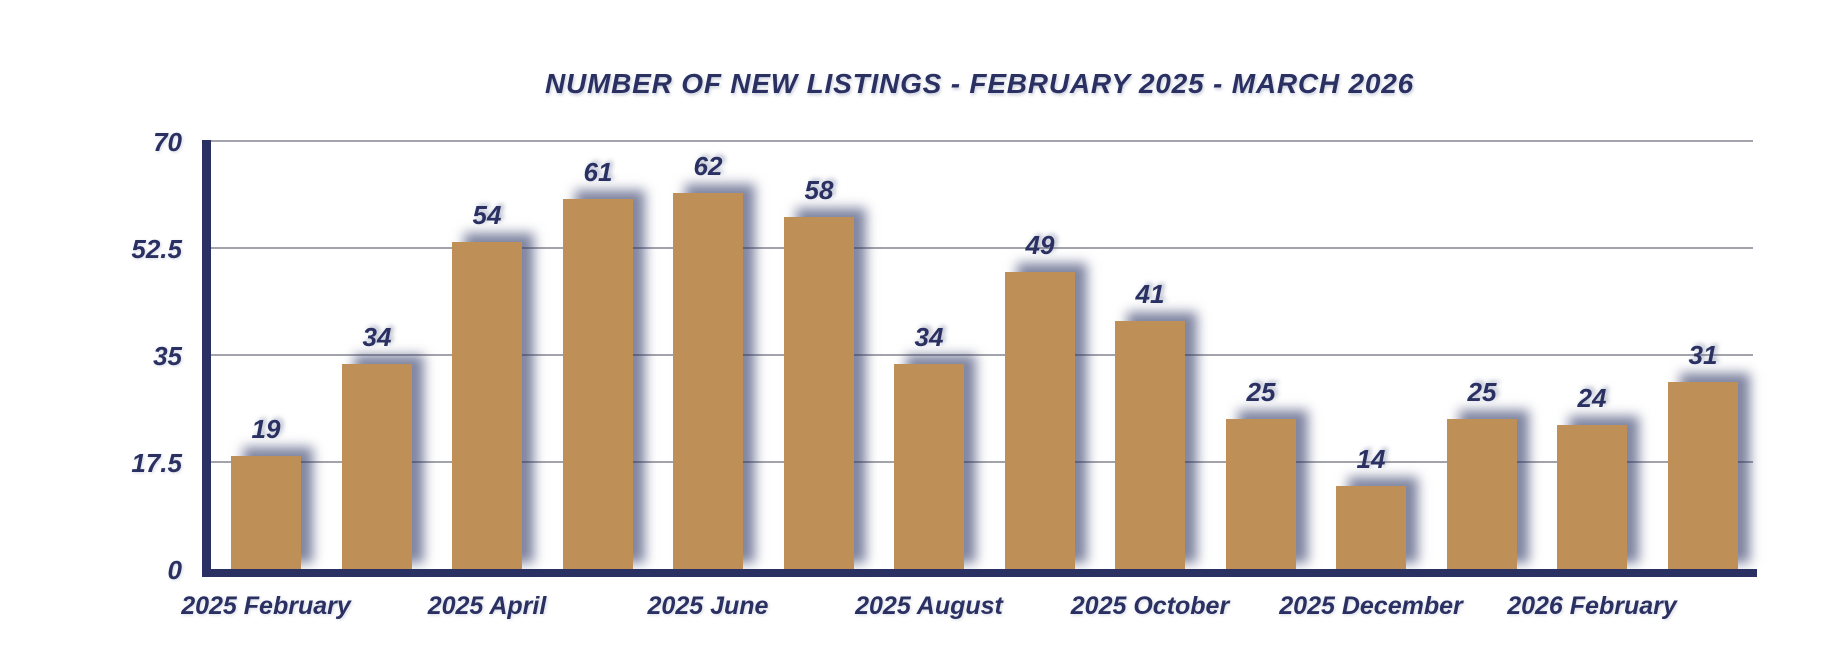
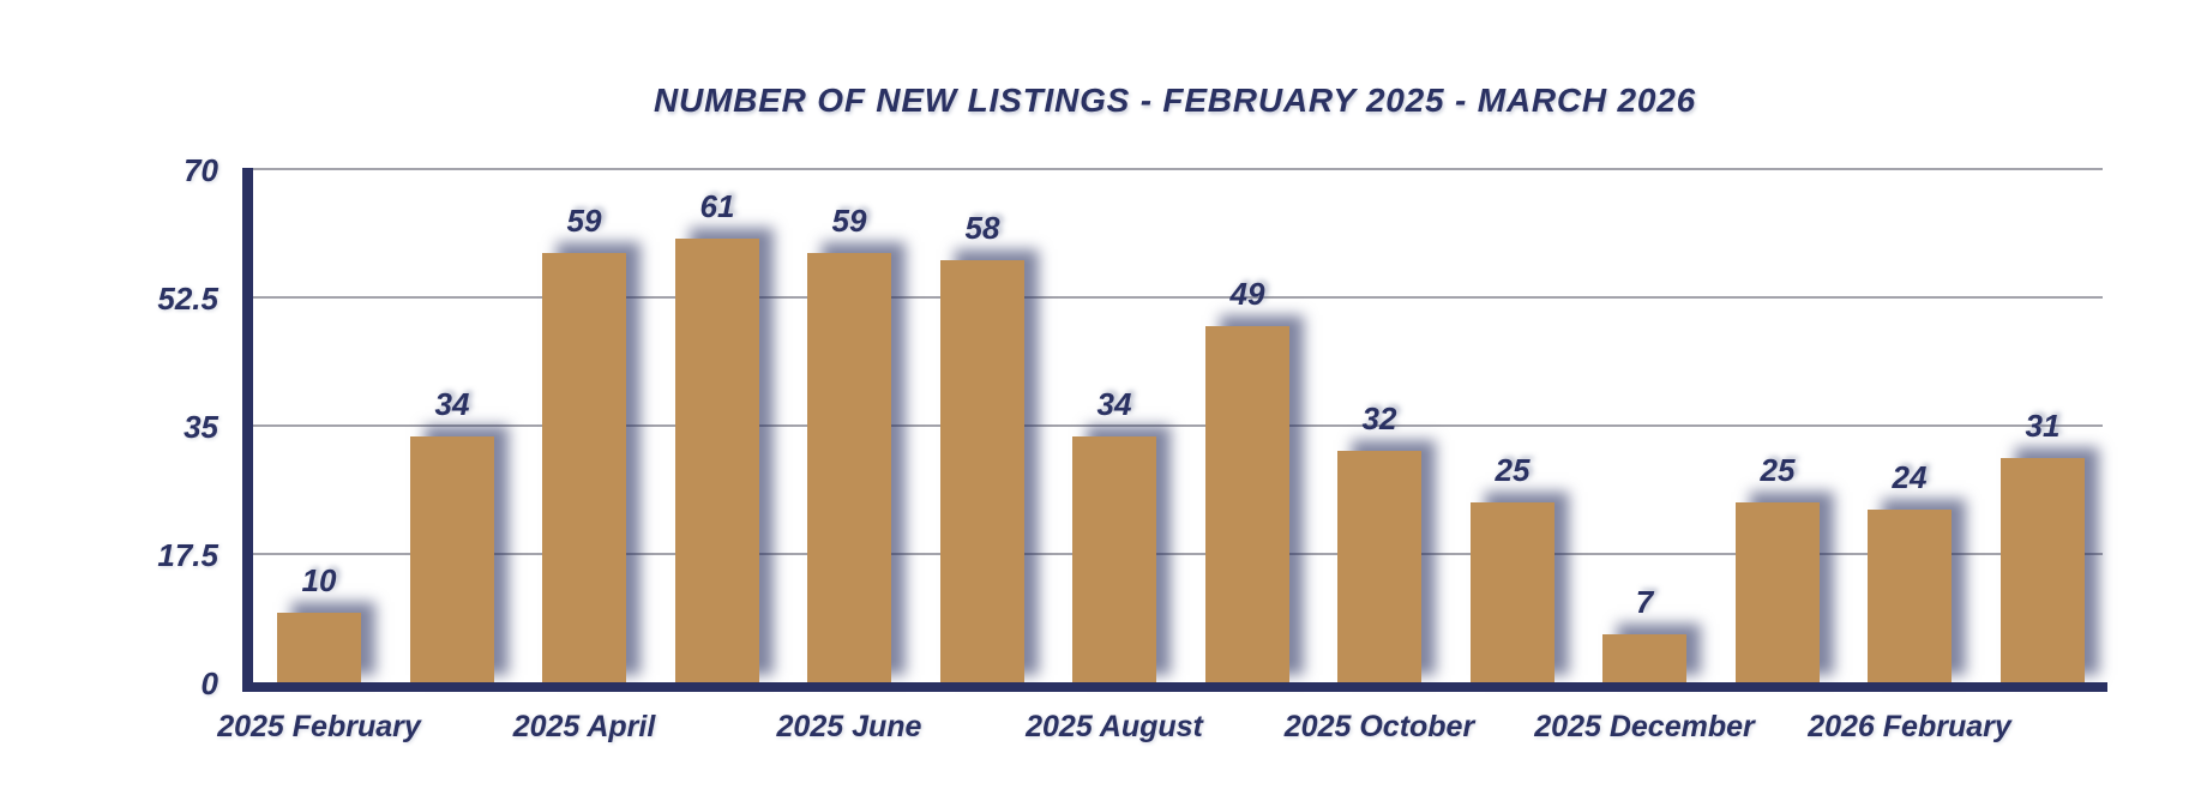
2025 February: 19 -> 10
2025 April: 54 -> 59
2025 June: 62 -> 59
2025 October: 41 -> 32
2025 December: 14 -> 7
